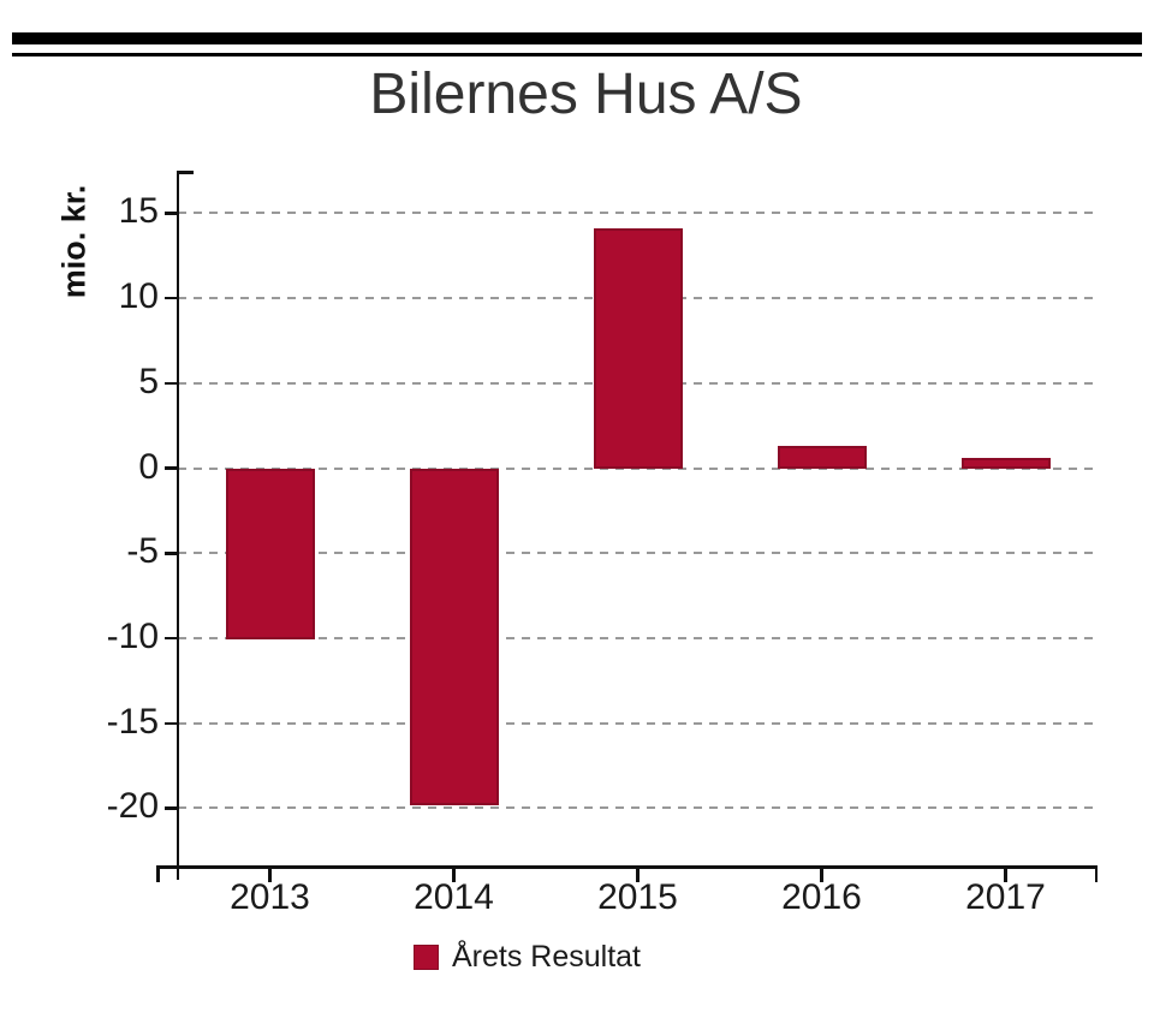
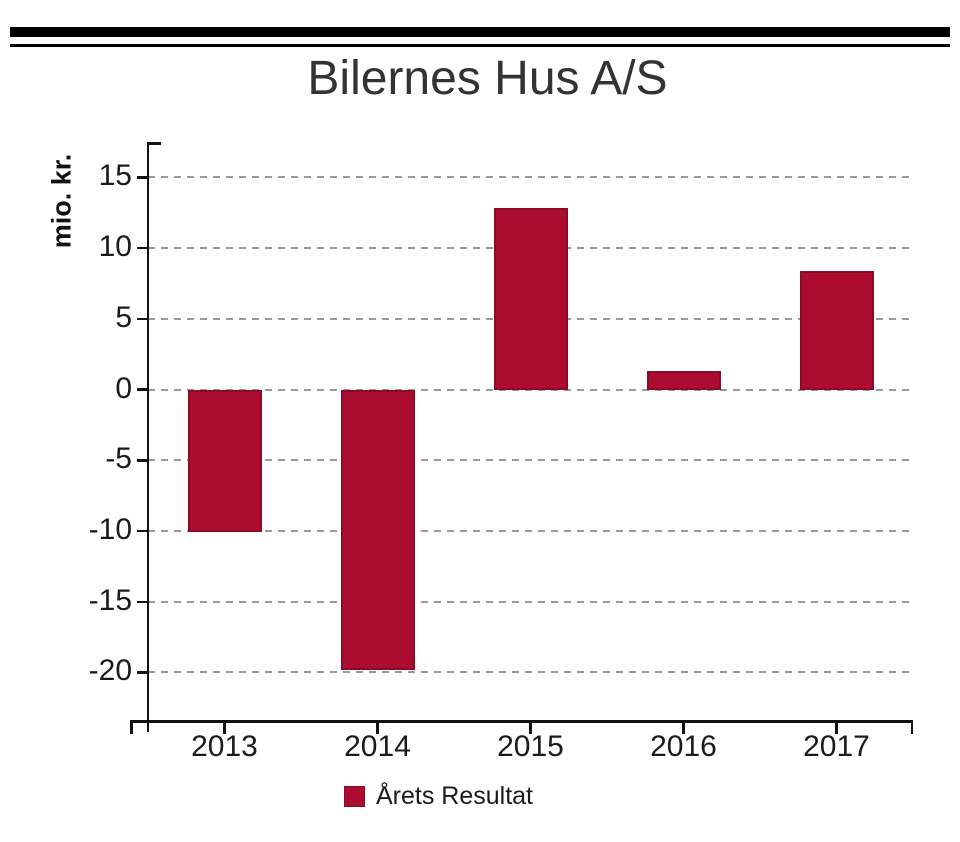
2015: 14.1 -> 12.8
2017: 0.6 -> 8.4
